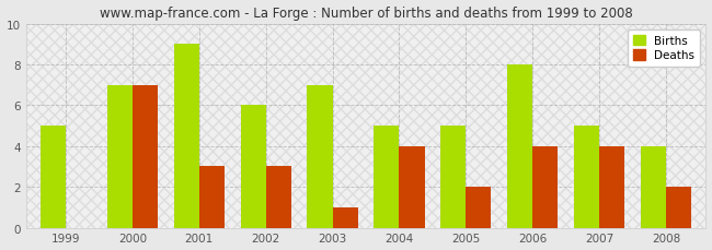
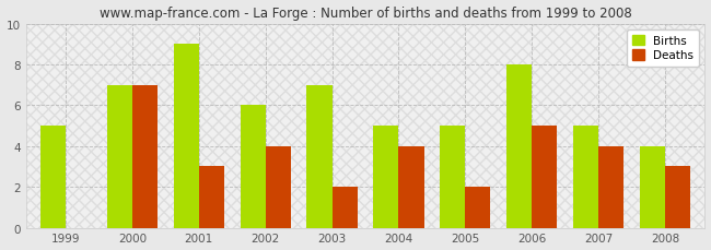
Deaths/2002: 3 -> 4
Deaths/2003: 1 -> 2
Deaths/2006: 4 -> 5
Deaths/2008: 2 -> 3
